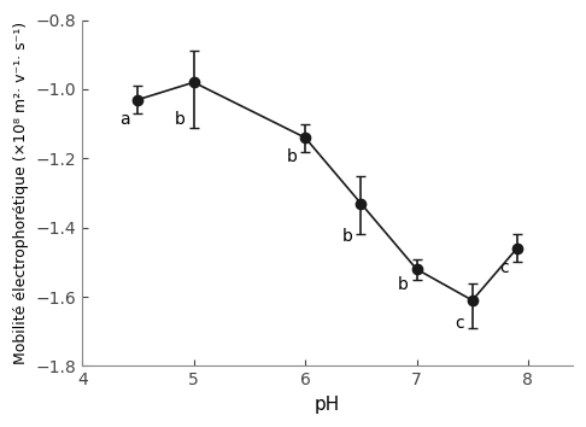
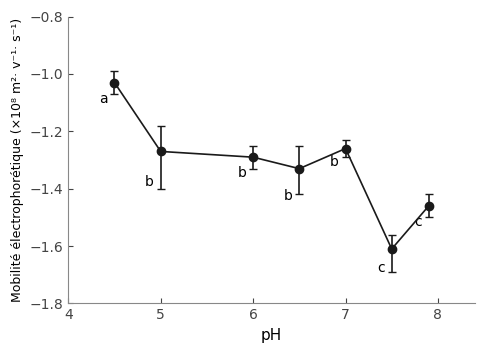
5: -0.98 -> -1.27
6: -1.14 -> -1.29
7: -1.52 -> -1.26
